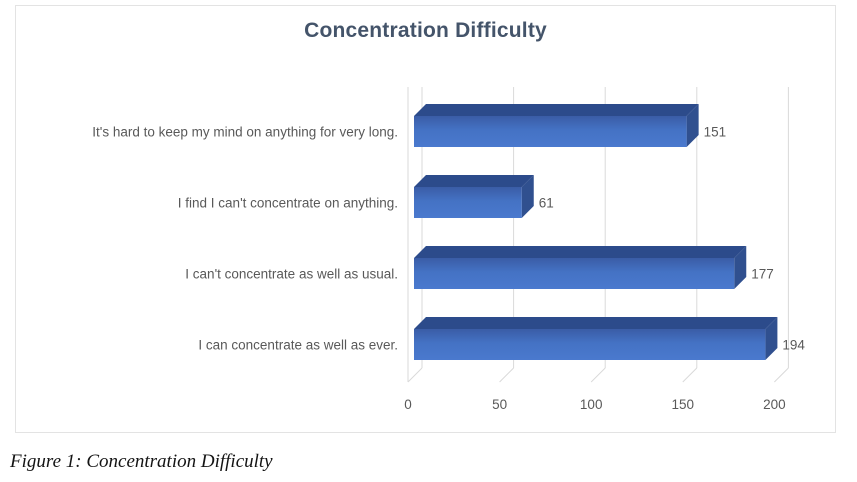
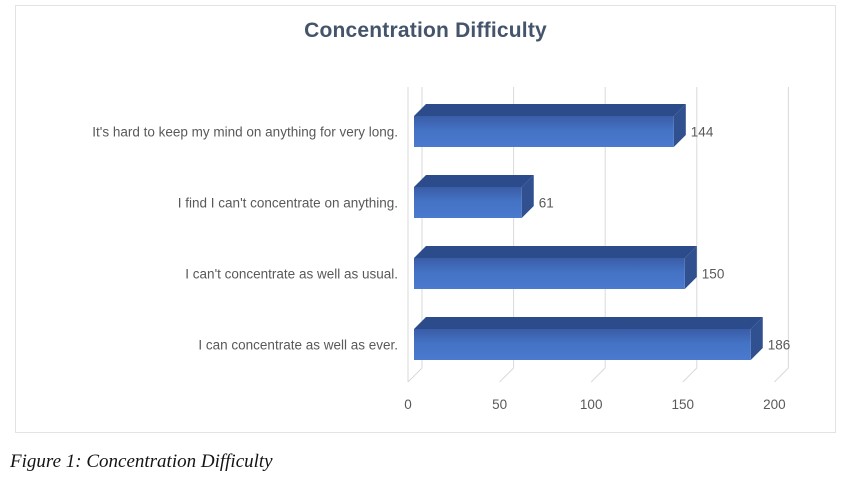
It's hard to keep my mind on anything for very long.: 151 -> 144
I can't concentrate as well as usual.: 177 -> 150
I can concentrate as well as ever.: 194 -> 186
